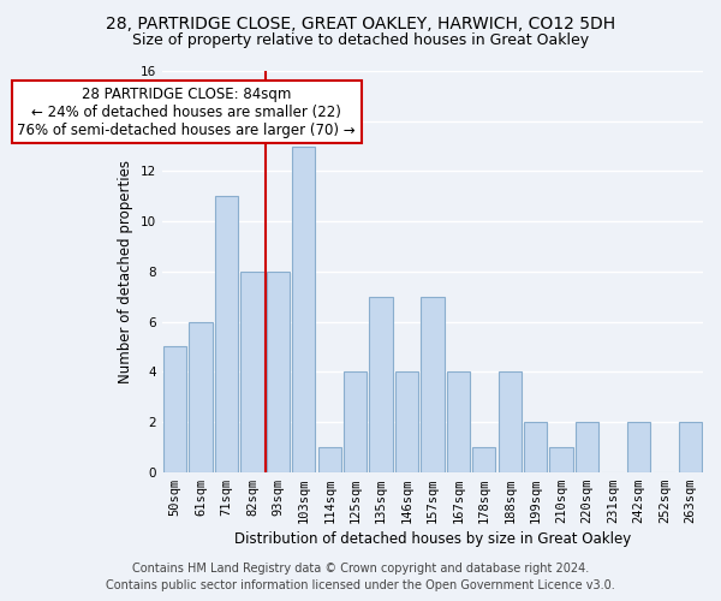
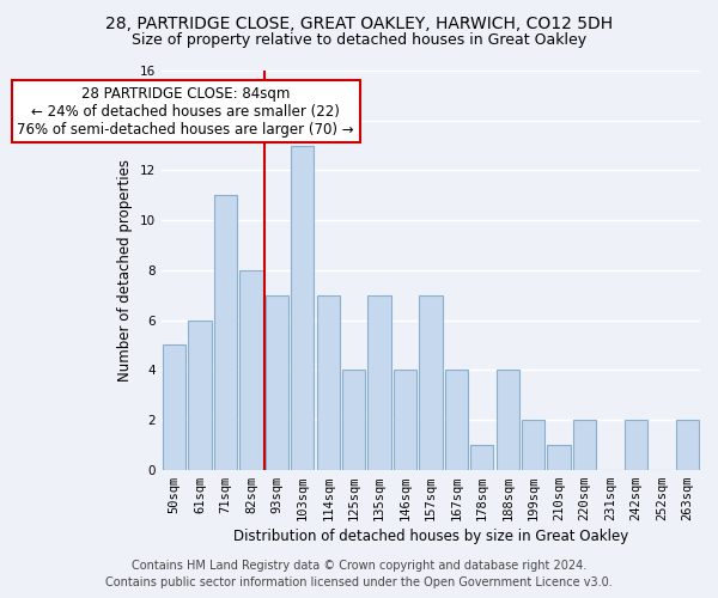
93sqm: 8 -> 7
114sqm: 1 -> 7
